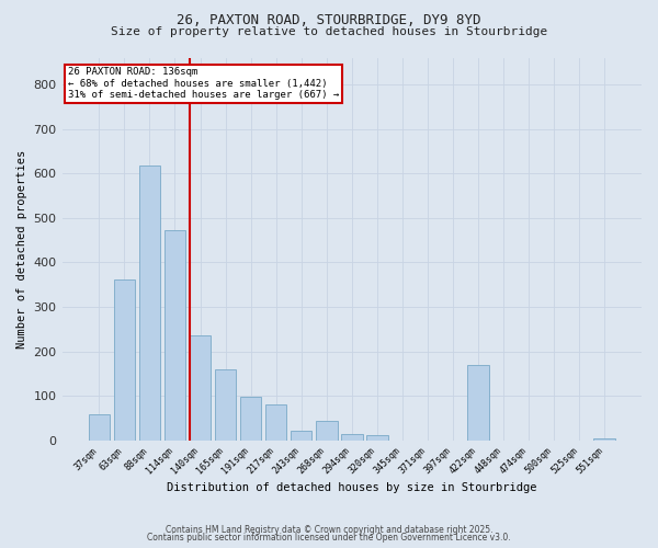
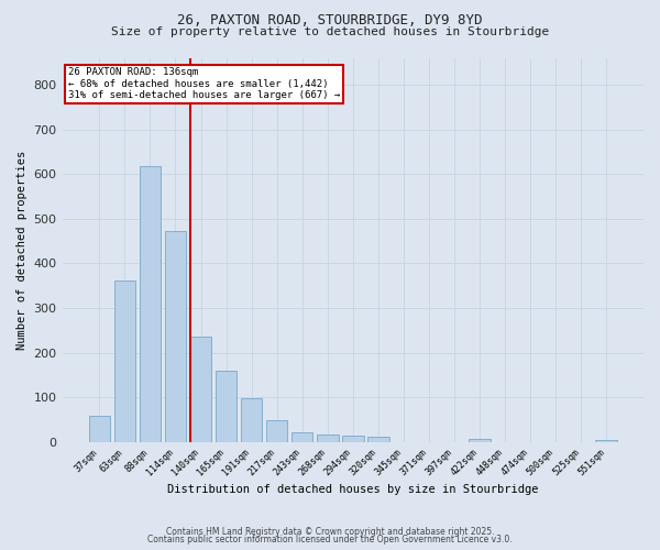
217sqm: 80 -> 48
268sqm: 45 -> 18
422sqm: 170 -> 8
